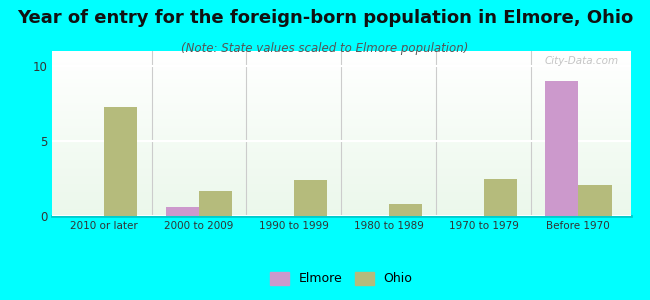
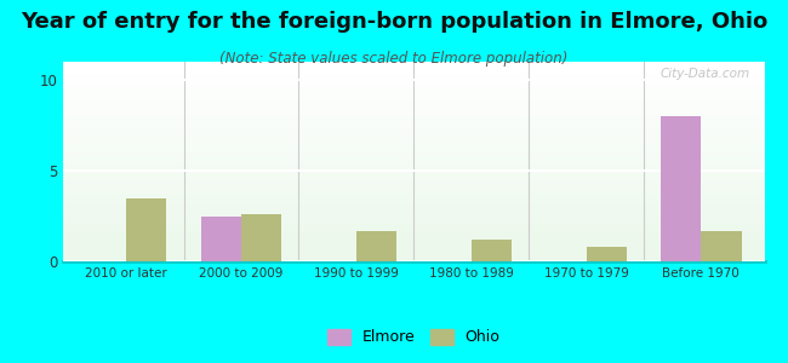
Ohio/2010 or later: 7.3 -> 3.5
Elmore/2000 to 2009: 0.6 -> 2.5
Ohio/2000 to 2009: 1.7 -> 2.6
Ohio/1990 to 1999: 2.4 -> 1.7
Ohio/1980 to 1989: 0.8 -> 1.2
Ohio/1970 to 1979: 2.5 -> 0.8
Elmore/Before 1970: 9.0 -> 8.0
Ohio/Before 1970: 2.1 -> 1.7
